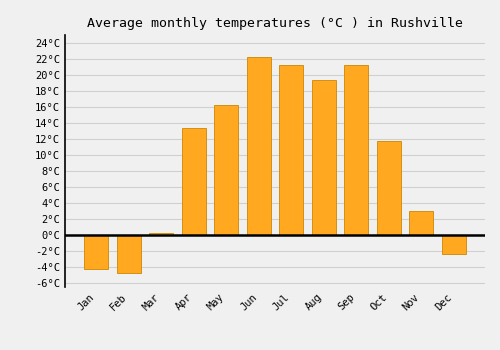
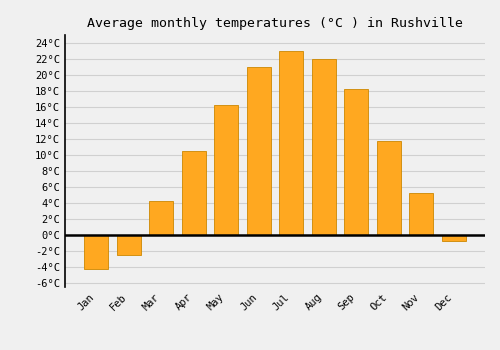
Feb: -4.8°C -> -2.5°C
Mar: 0.2°C -> 4.3°C
Apr: 13.4°C -> 10.5°C
Jun: 22.2°C -> 21.0°C
Jul: 21.2°C -> 23.0°C
Aug: 19.4°C -> 22.0°C
Sep: 21.2°C -> 18.3°C
Nov: 3.0°C -> 5.3°C
Dec: -2.4°C -> -0.8°C
